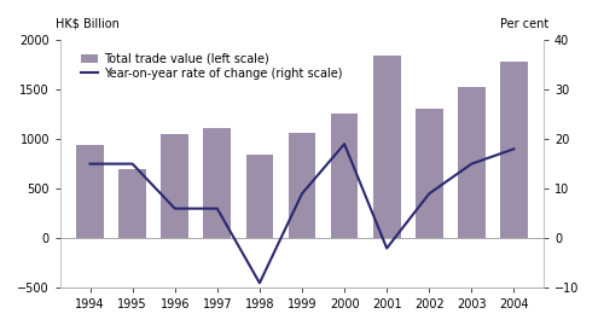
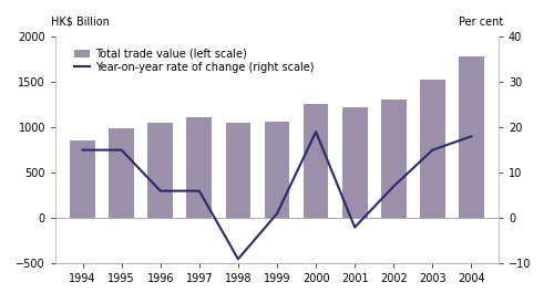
Total trade value (left scale)/1994: 940 -> 860
Total trade value (left scale)/1995: 700 -> 990
Total trade value (left scale)/1998: 840 -> 1050
Year-on-year rate of change (right scale)/1999: 9 -> 1
Total trade value (left scale)/2001: 1840 -> 1220
Year-on-year rate of change (right scale)/2002: 9 -> 7
